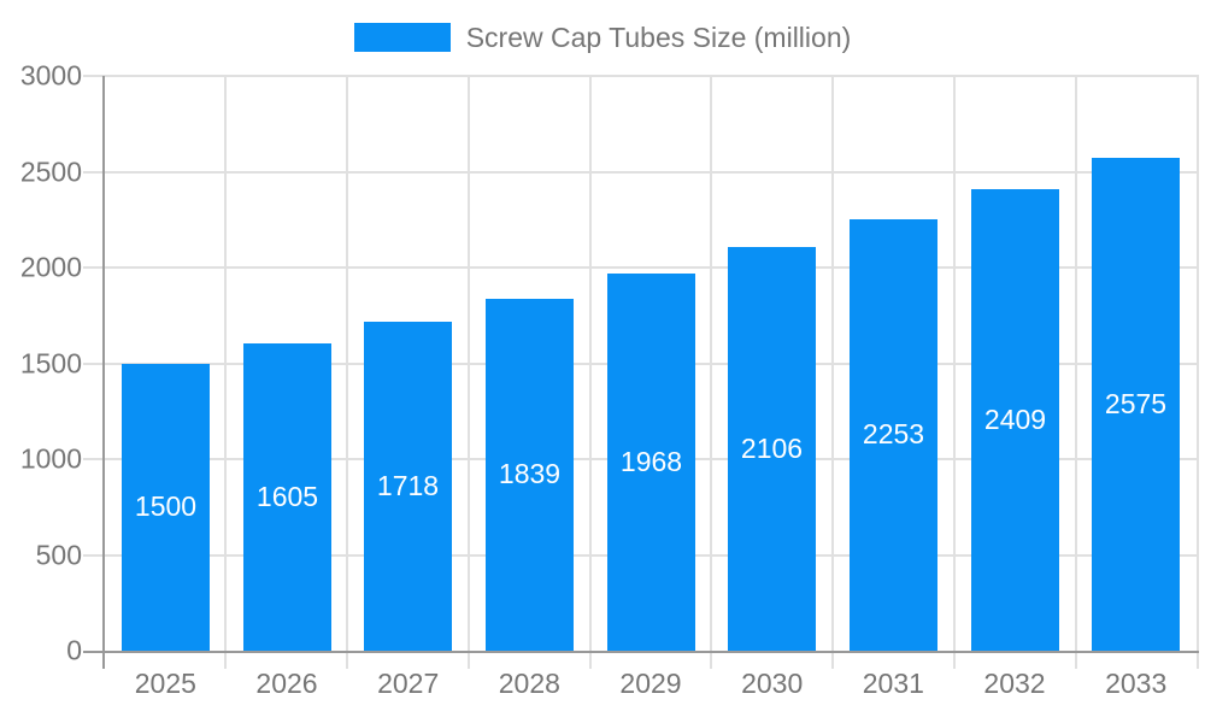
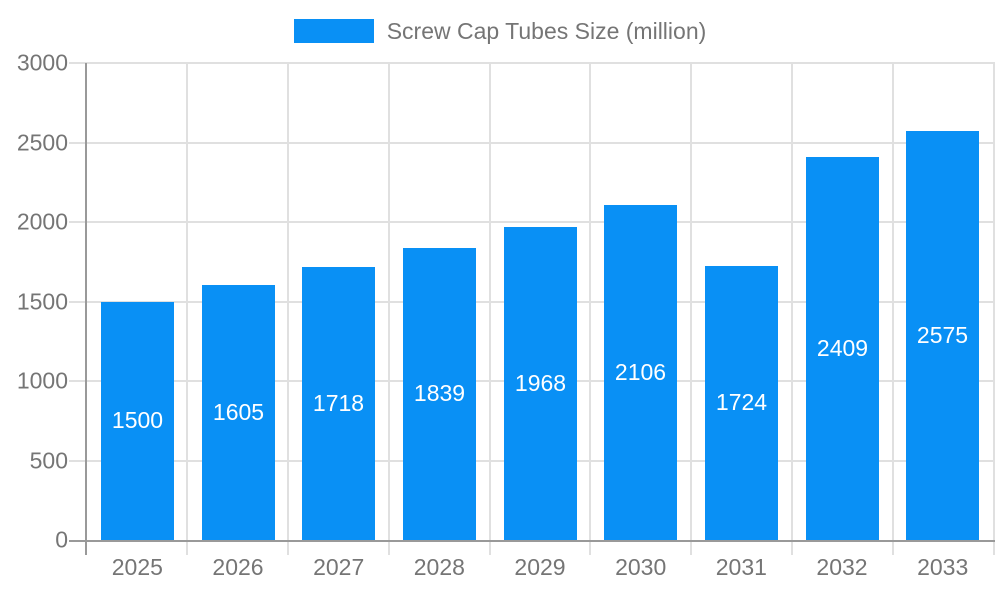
2031: 2253 -> 1724
